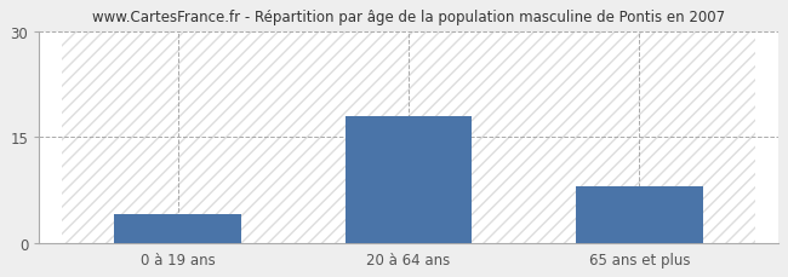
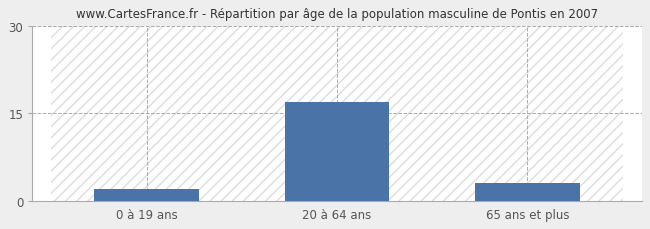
0 à 19 ans: 4 -> 2
20 à 64 ans: 18 -> 17
65 ans et plus: 8 -> 3
